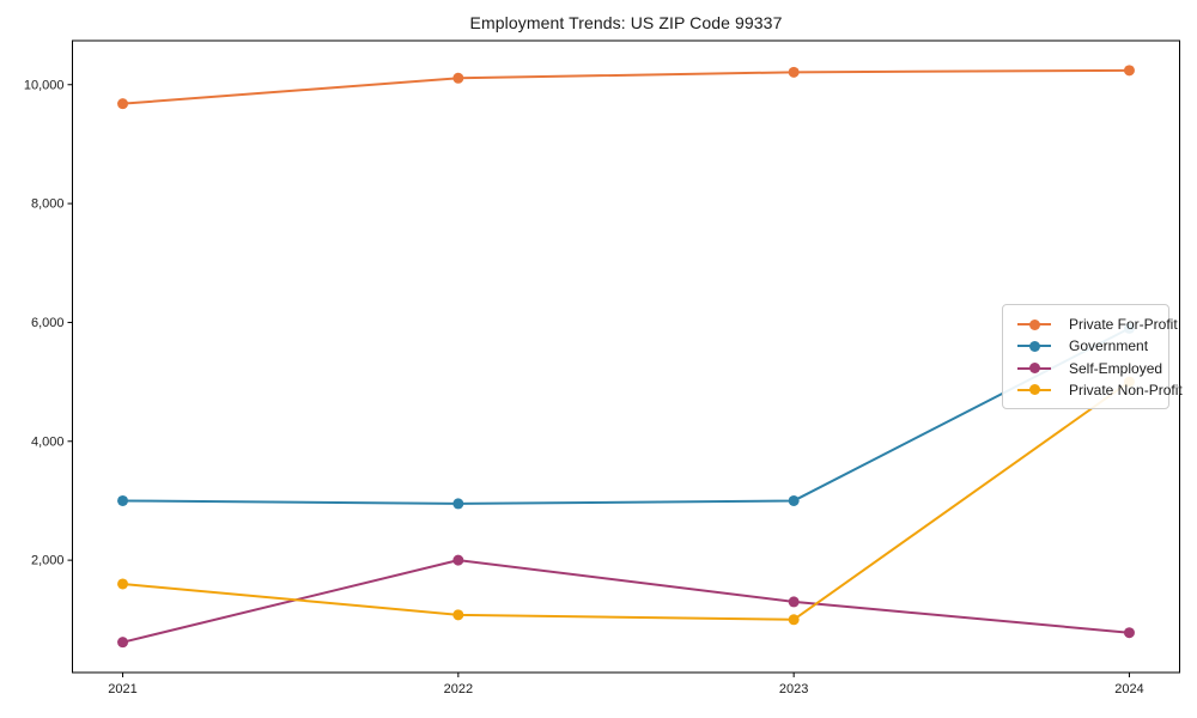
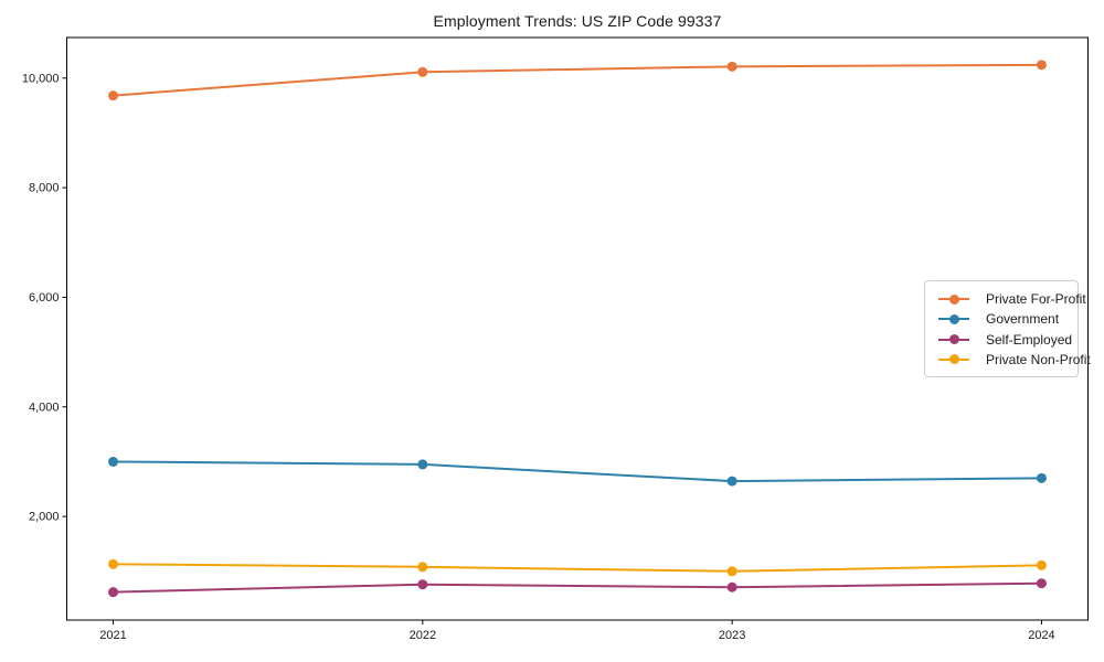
Private Non-Profit/2021: 1600 -> 1100
Self-Employed/2022: 2000 -> 800
Government/2023: 3000 -> 2600
Self-Employed/2023: 1300 -> 700
Government/2024: 5900 -> 2700
Private Non-Profit/2024: 5000 -> 1100
